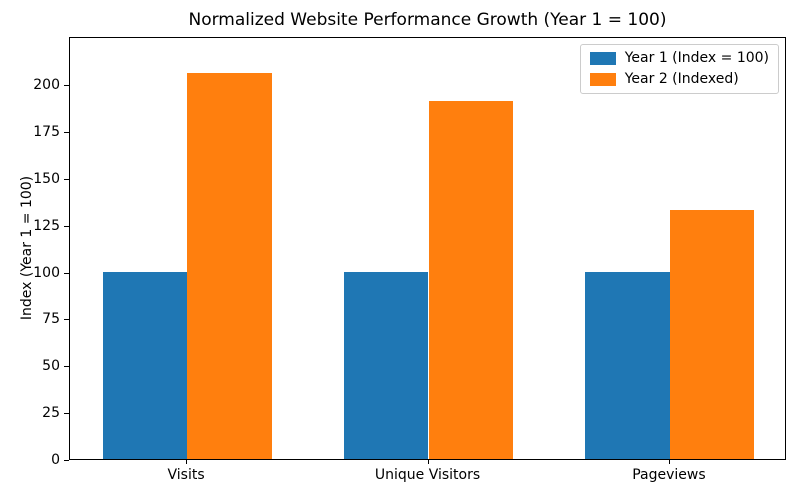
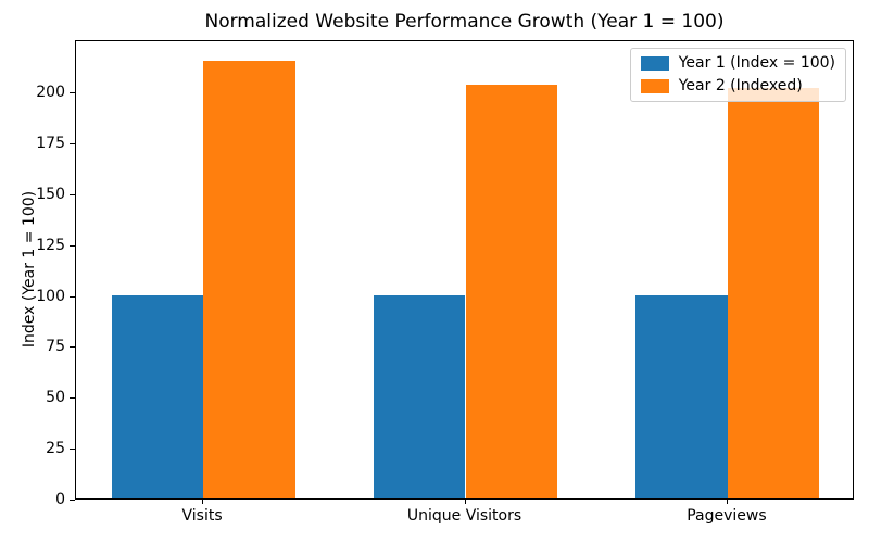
Year 2 (Indexed)/Visits: 206 -> 215
Year 2 (Indexed)/Unique Visitors: 191 -> 203
Year 2 (Indexed)/Pageviews: 133 -> 202
